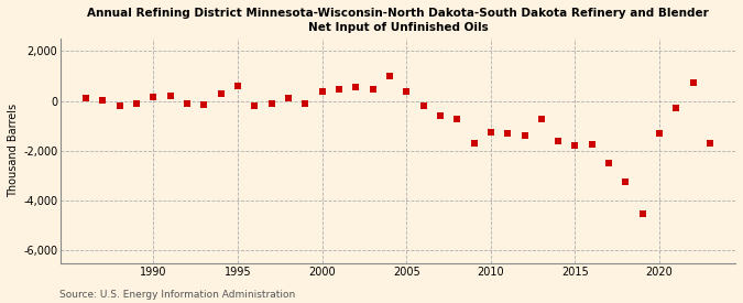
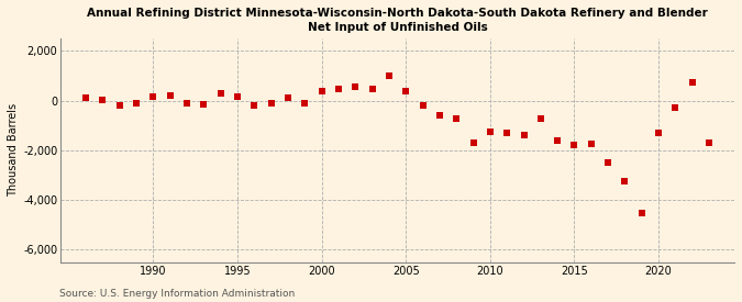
1995: 600 -> 150
